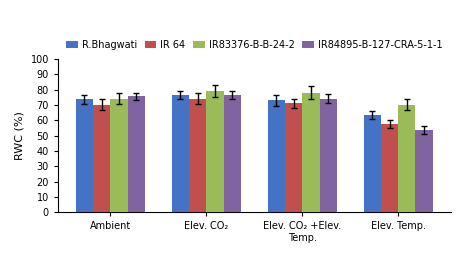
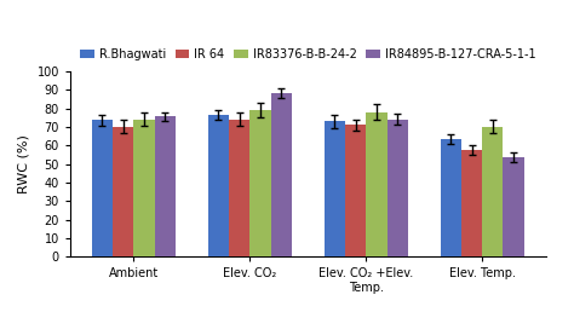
IR84895-B-127-CRA-5-1-1/Elev. CO₂: 76 -> 88
